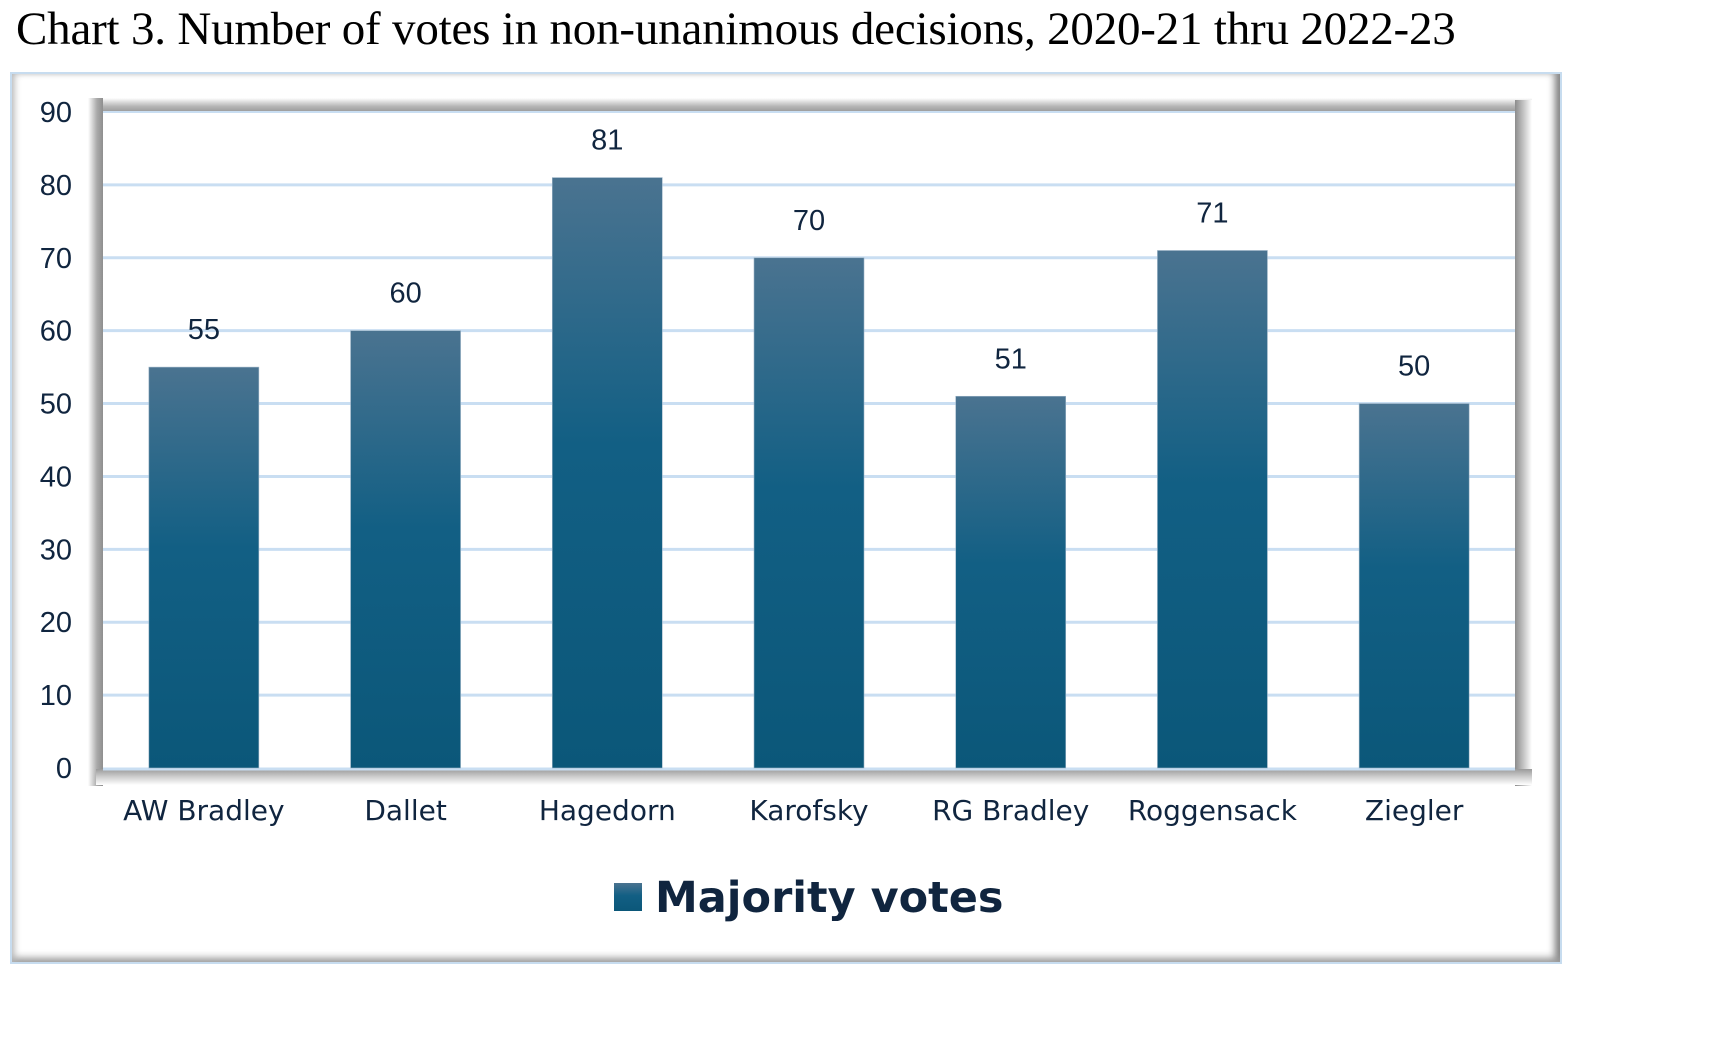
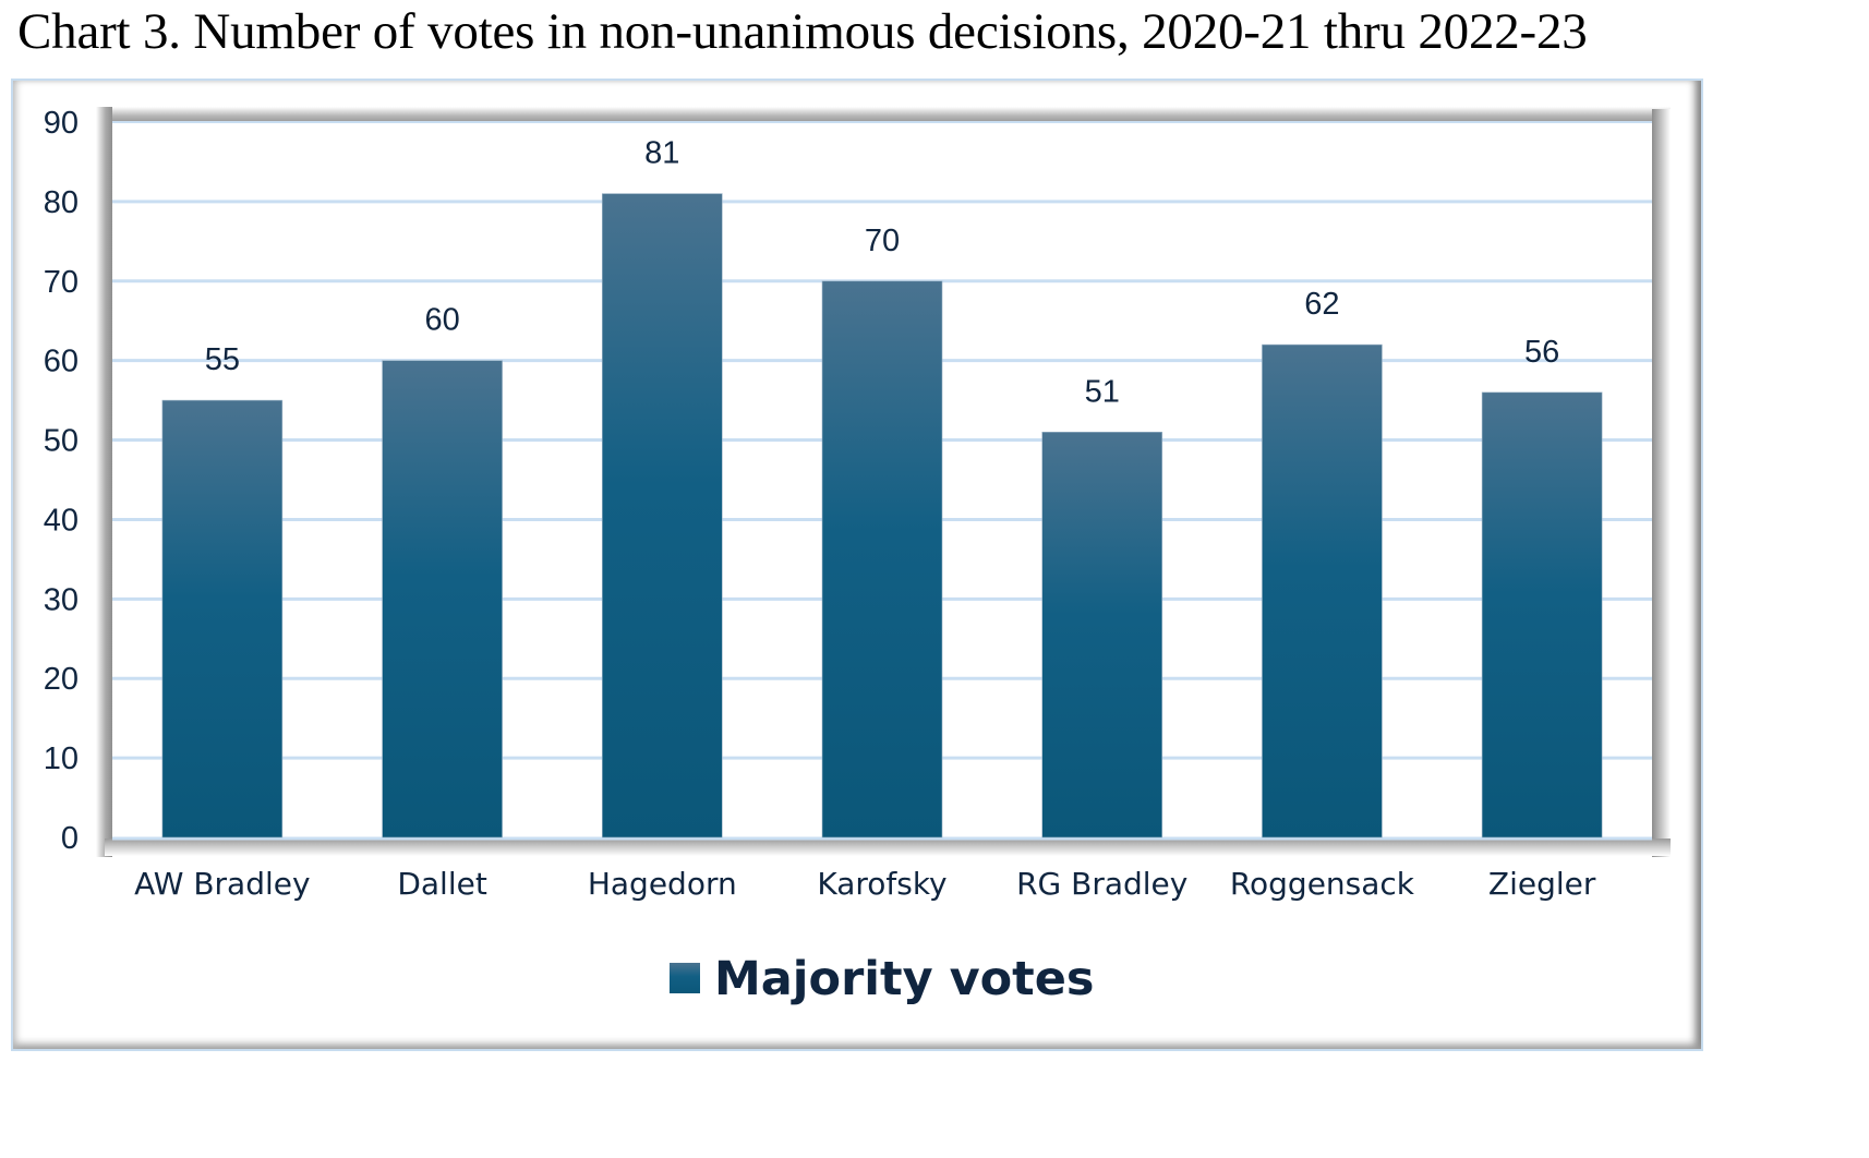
Roggensack: 71 -> 62
Ziegler: 50 -> 56
